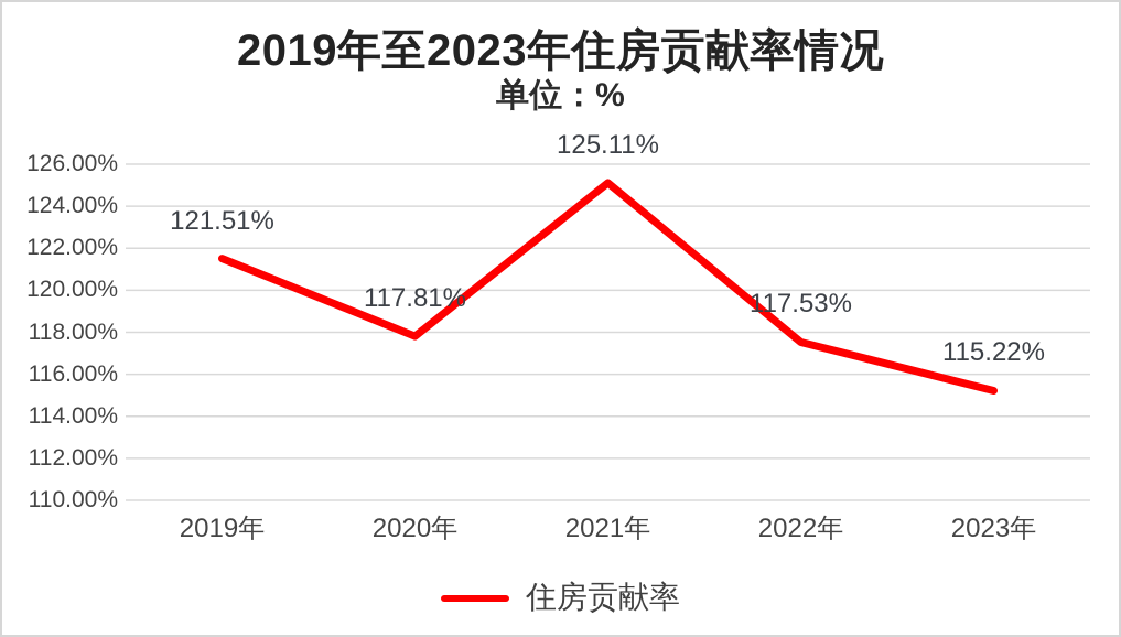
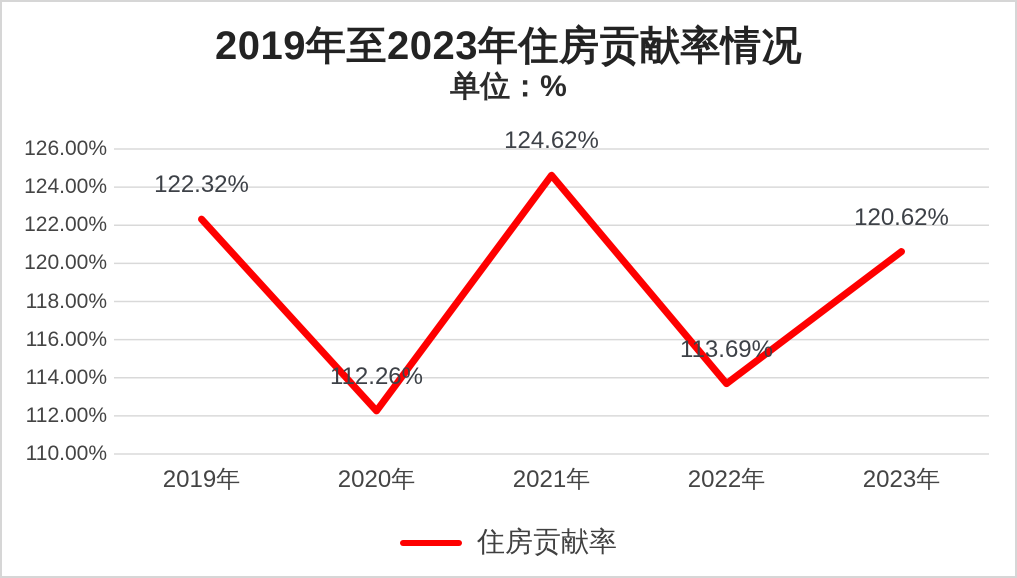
2019年: 121.51% -> 122.32%
2020年: 117.81% -> 112.26%
2021年: 125.11% -> 124.62%
2022年: 117.53% -> 113.69%
2023年: 115.22% -> 120.62%
